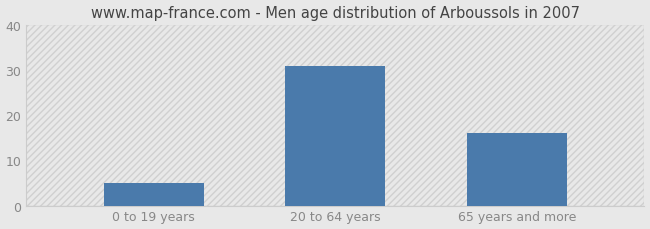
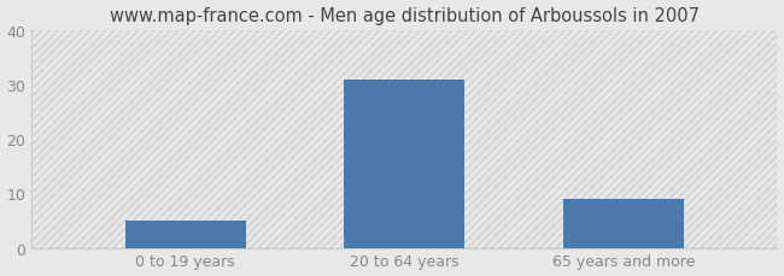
65 years and more: 16 -> 9
